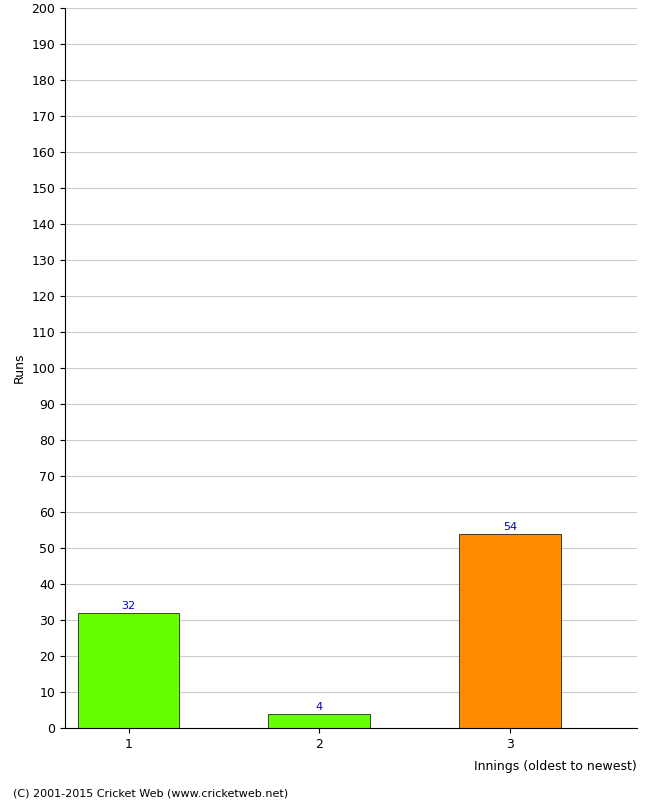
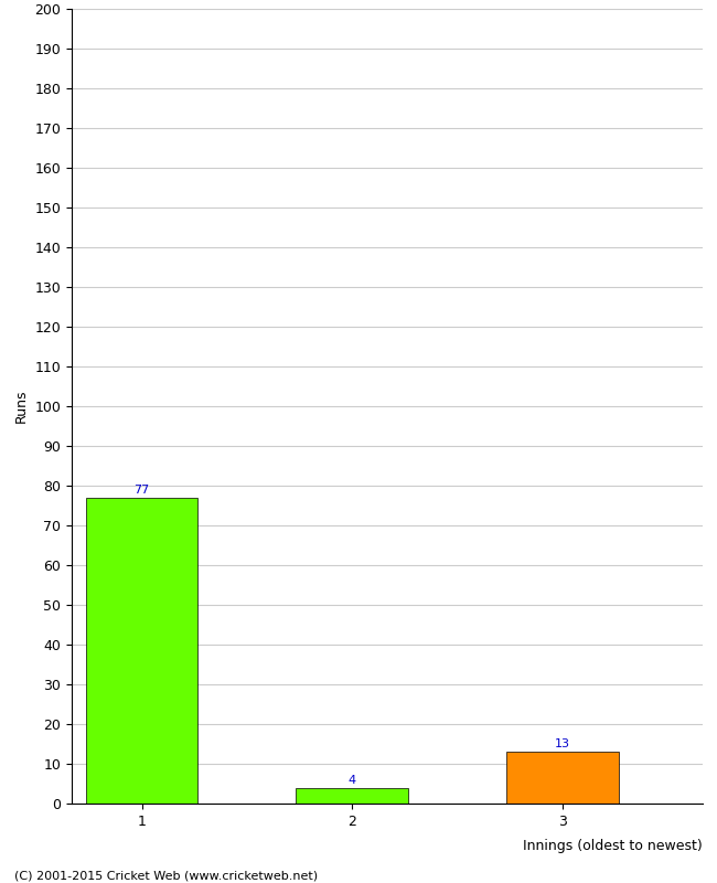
1: 32 -> 77
3: 54 -> 13
